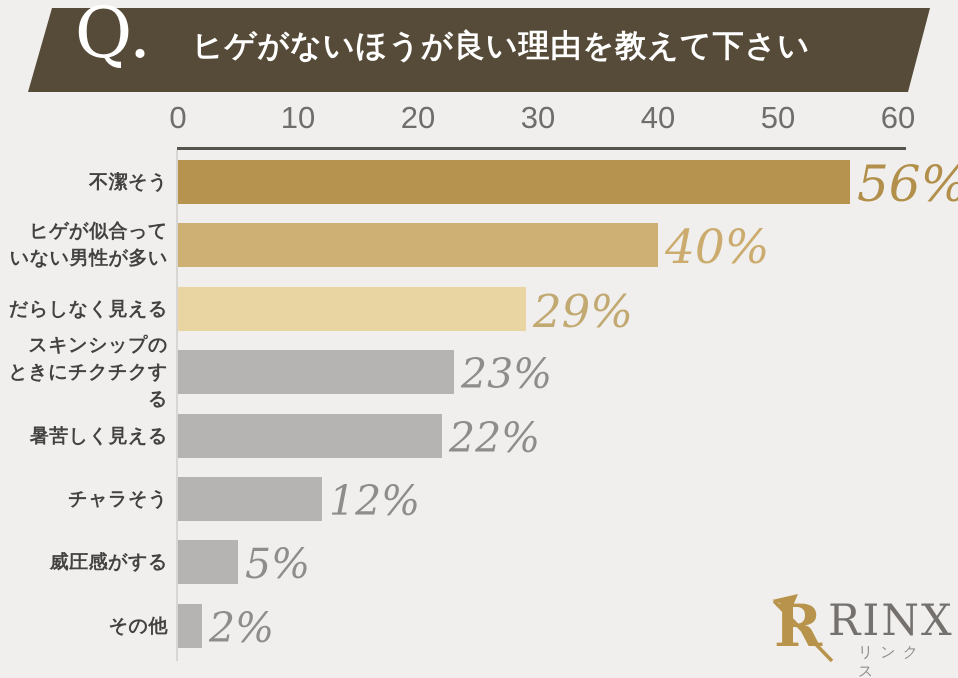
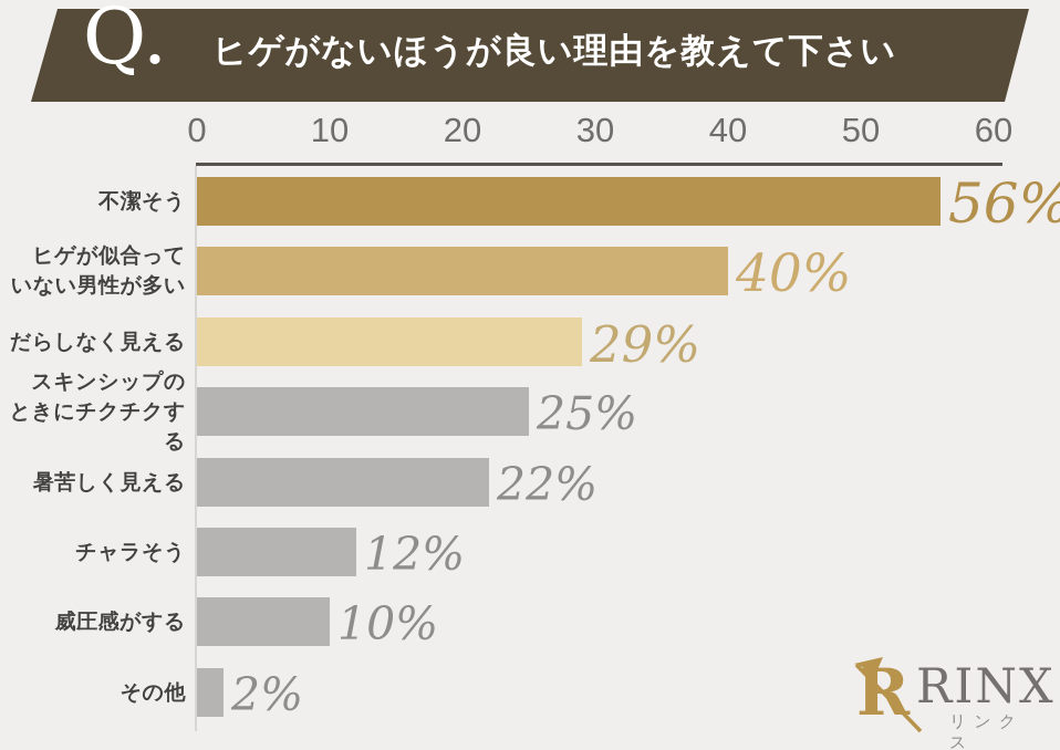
スキンシップの ときにチクチクする: 23% -> 25%
威圧感がする: 5% -> 10%
